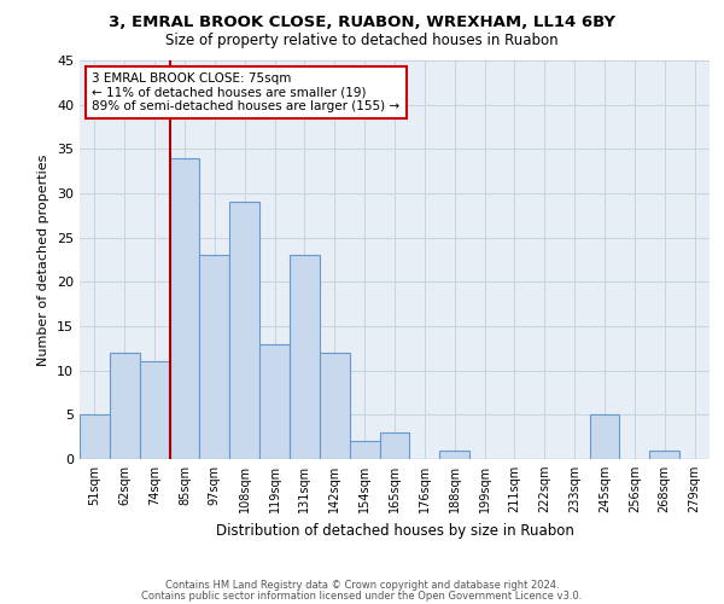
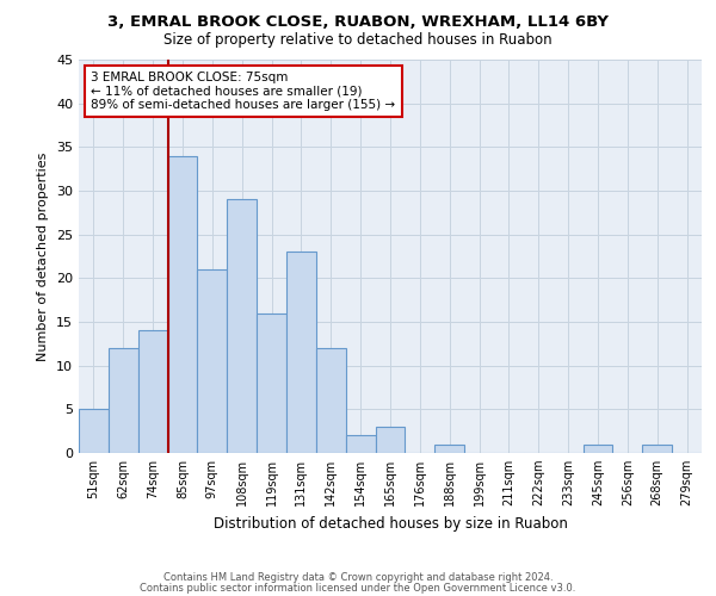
74sqm: 11 -> 14
97sqm: 23 -> 21
119sqm: 13 -> 16
245sqm: 5 -> 1
